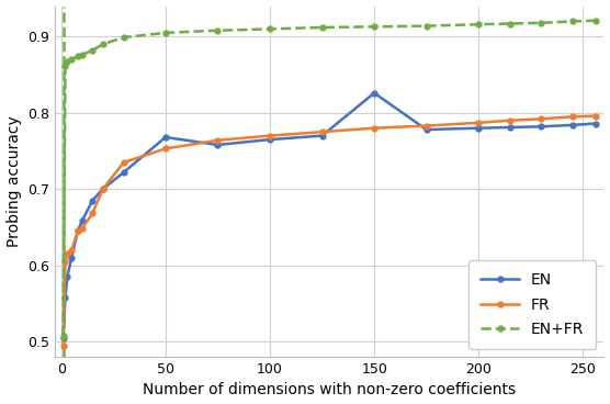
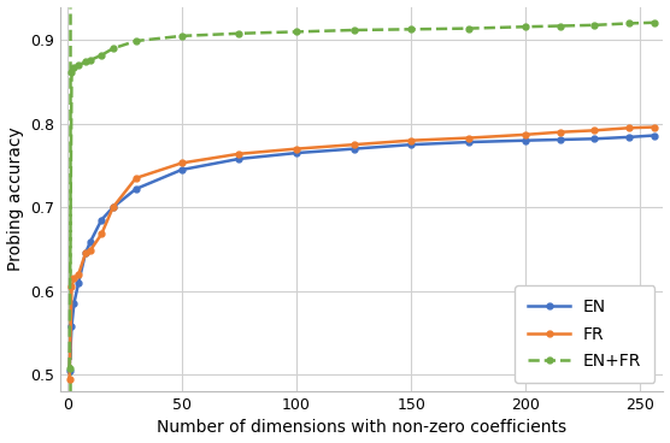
EN/50: 0.768 -> 0.745
EN/150: 0.826 -> 0.775
